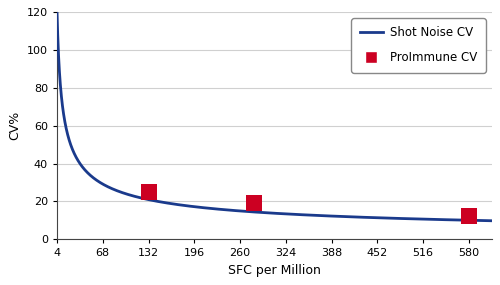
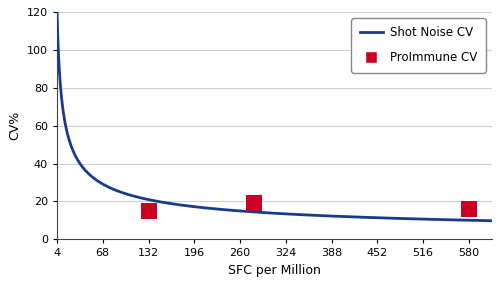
ProImmune CV/132: 25 -> 15
ProImmune CV/580: 12 -> 16
